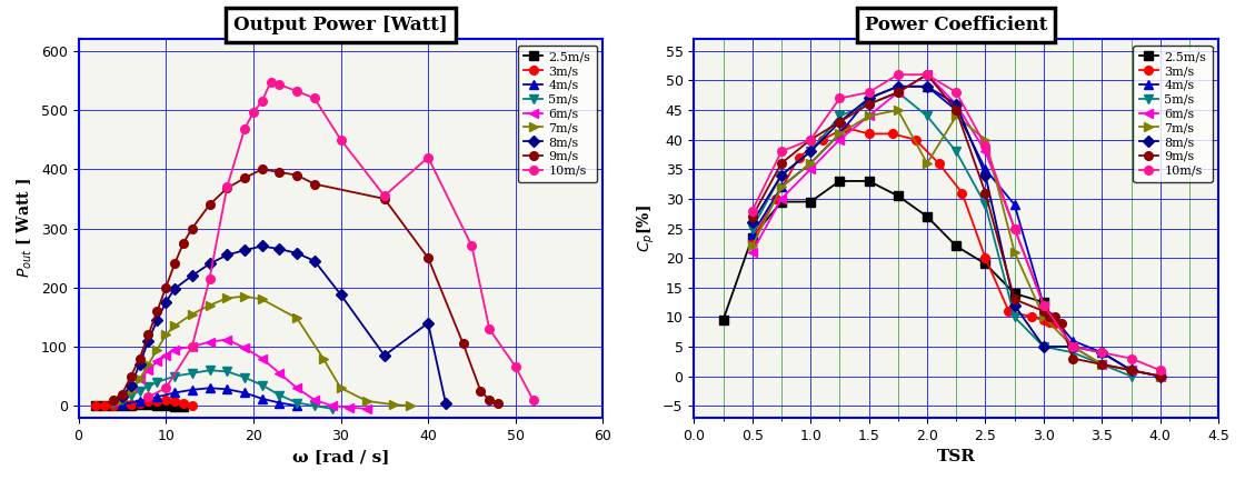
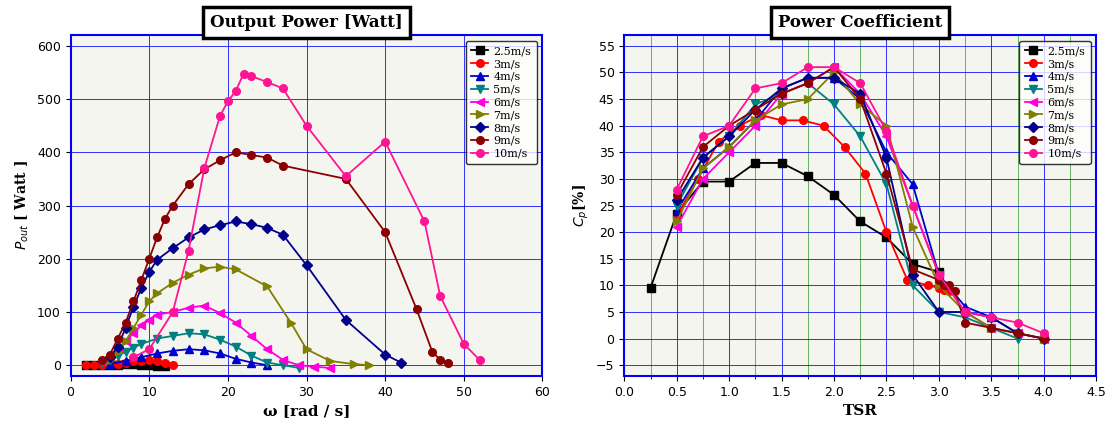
Output Power [Watt]/8m/s/40: 140 -> 20
Output Power [Watt]/10m/s/50: 66 -> 40
Power Coefficient/6m/s/1.5: 44 -> 46
Power Coefficient/7m/s/2.0: 36 -> 50
